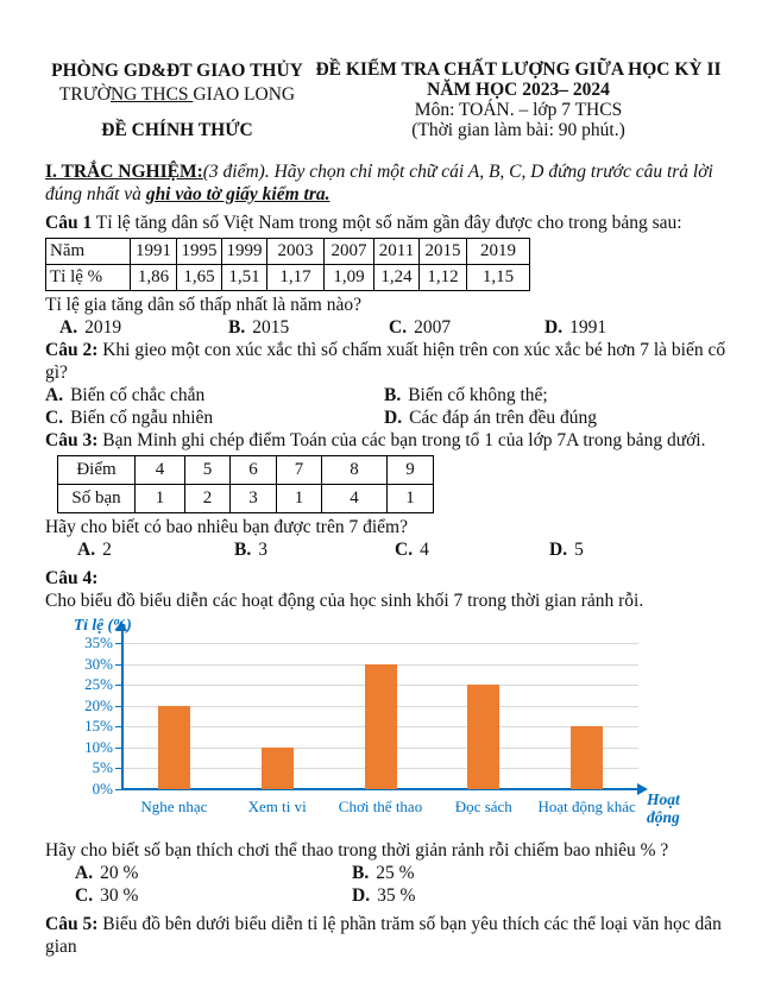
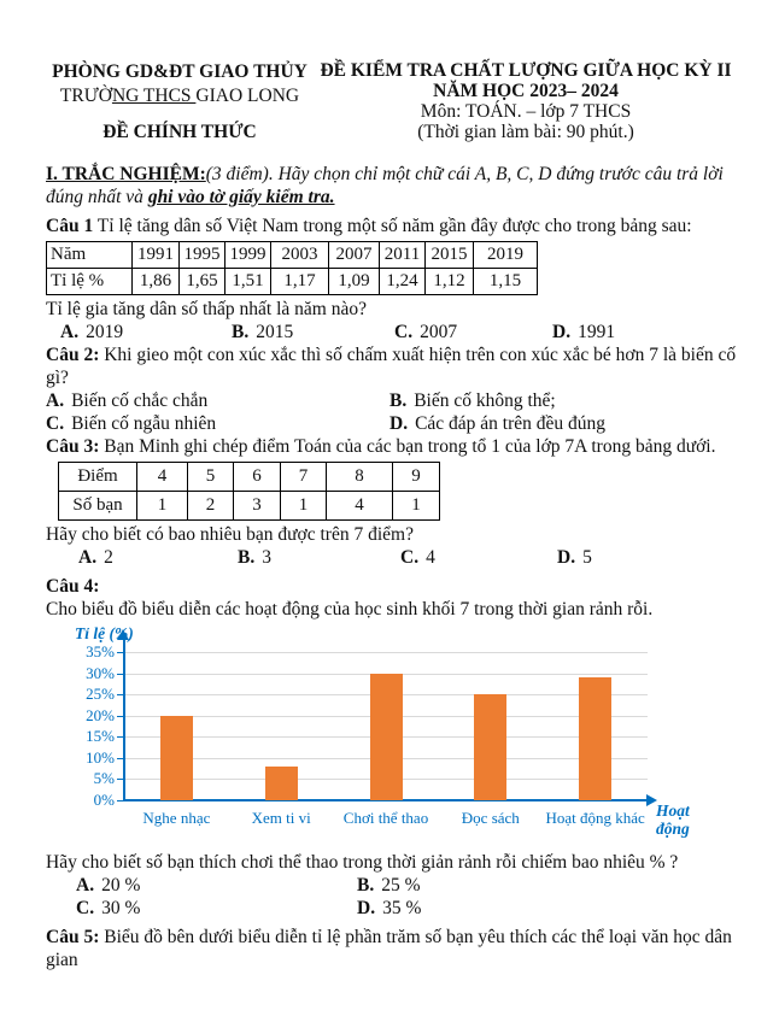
Xem ti vi: 10% -> 8%
Hoạt động khác: 15% -> 29%
